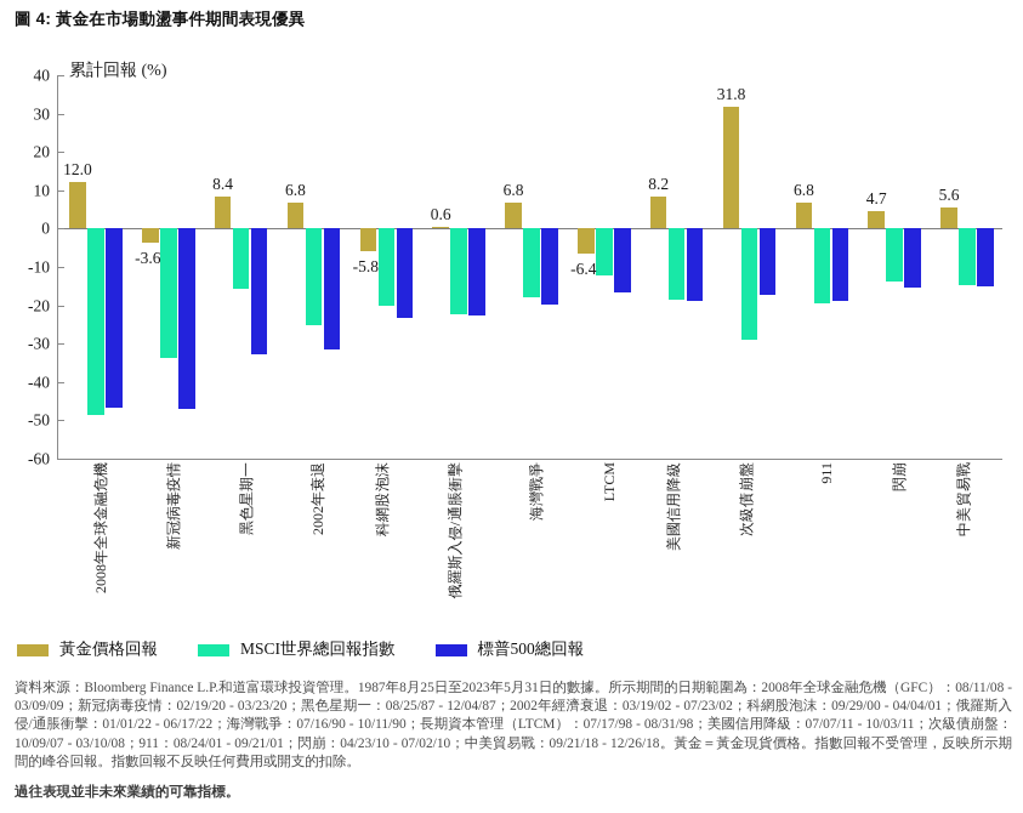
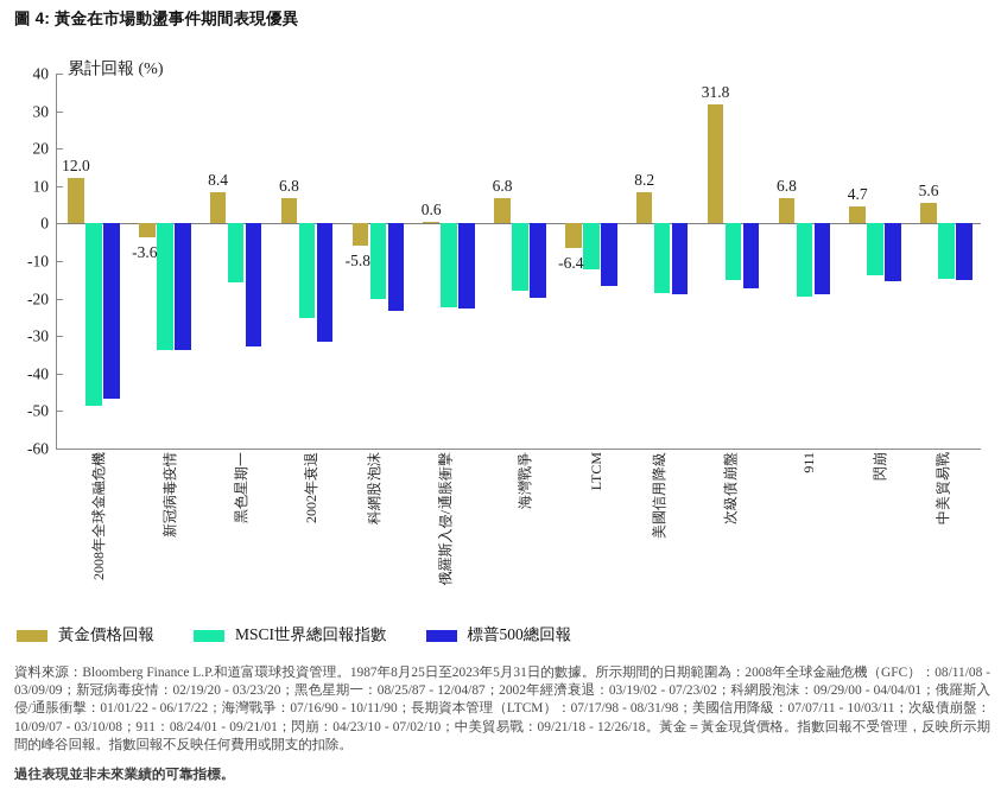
標普500總回報/新冠病毒疫情: -47 -> -34
MSCI世界總回報指數/次級債崩盤: -29 -> -15
